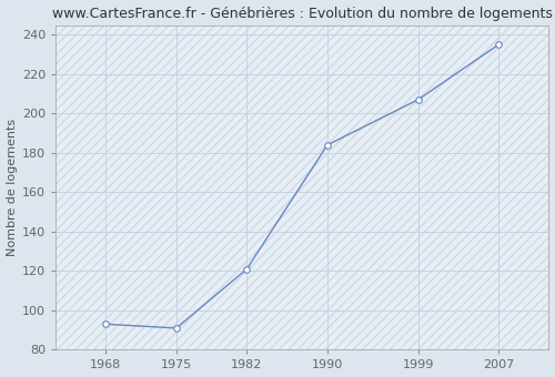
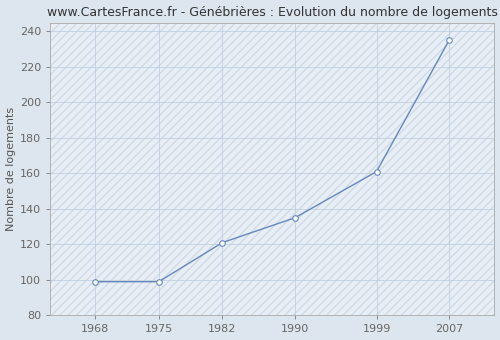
1968: 93 -> 99
1975: 91 -> 99
1990: 184 -> 135
1999: 207 -> 161
